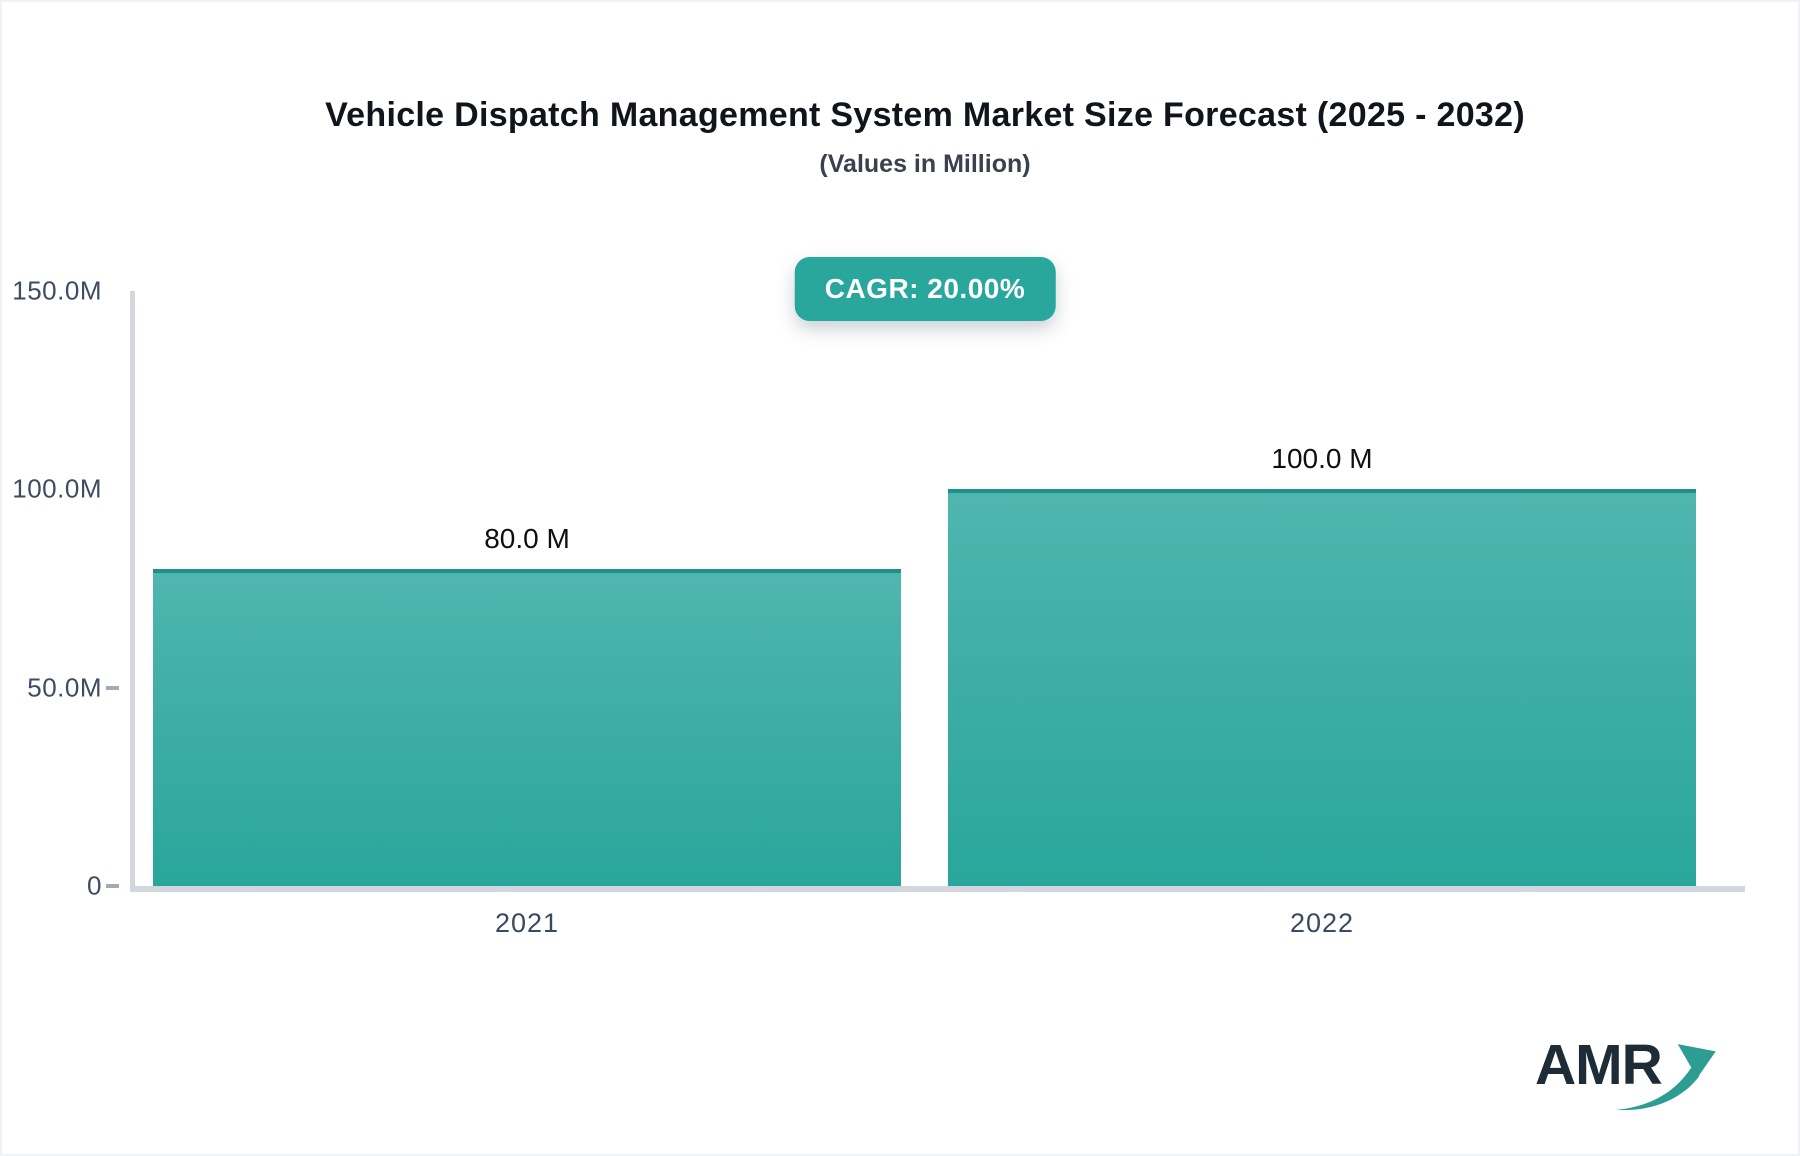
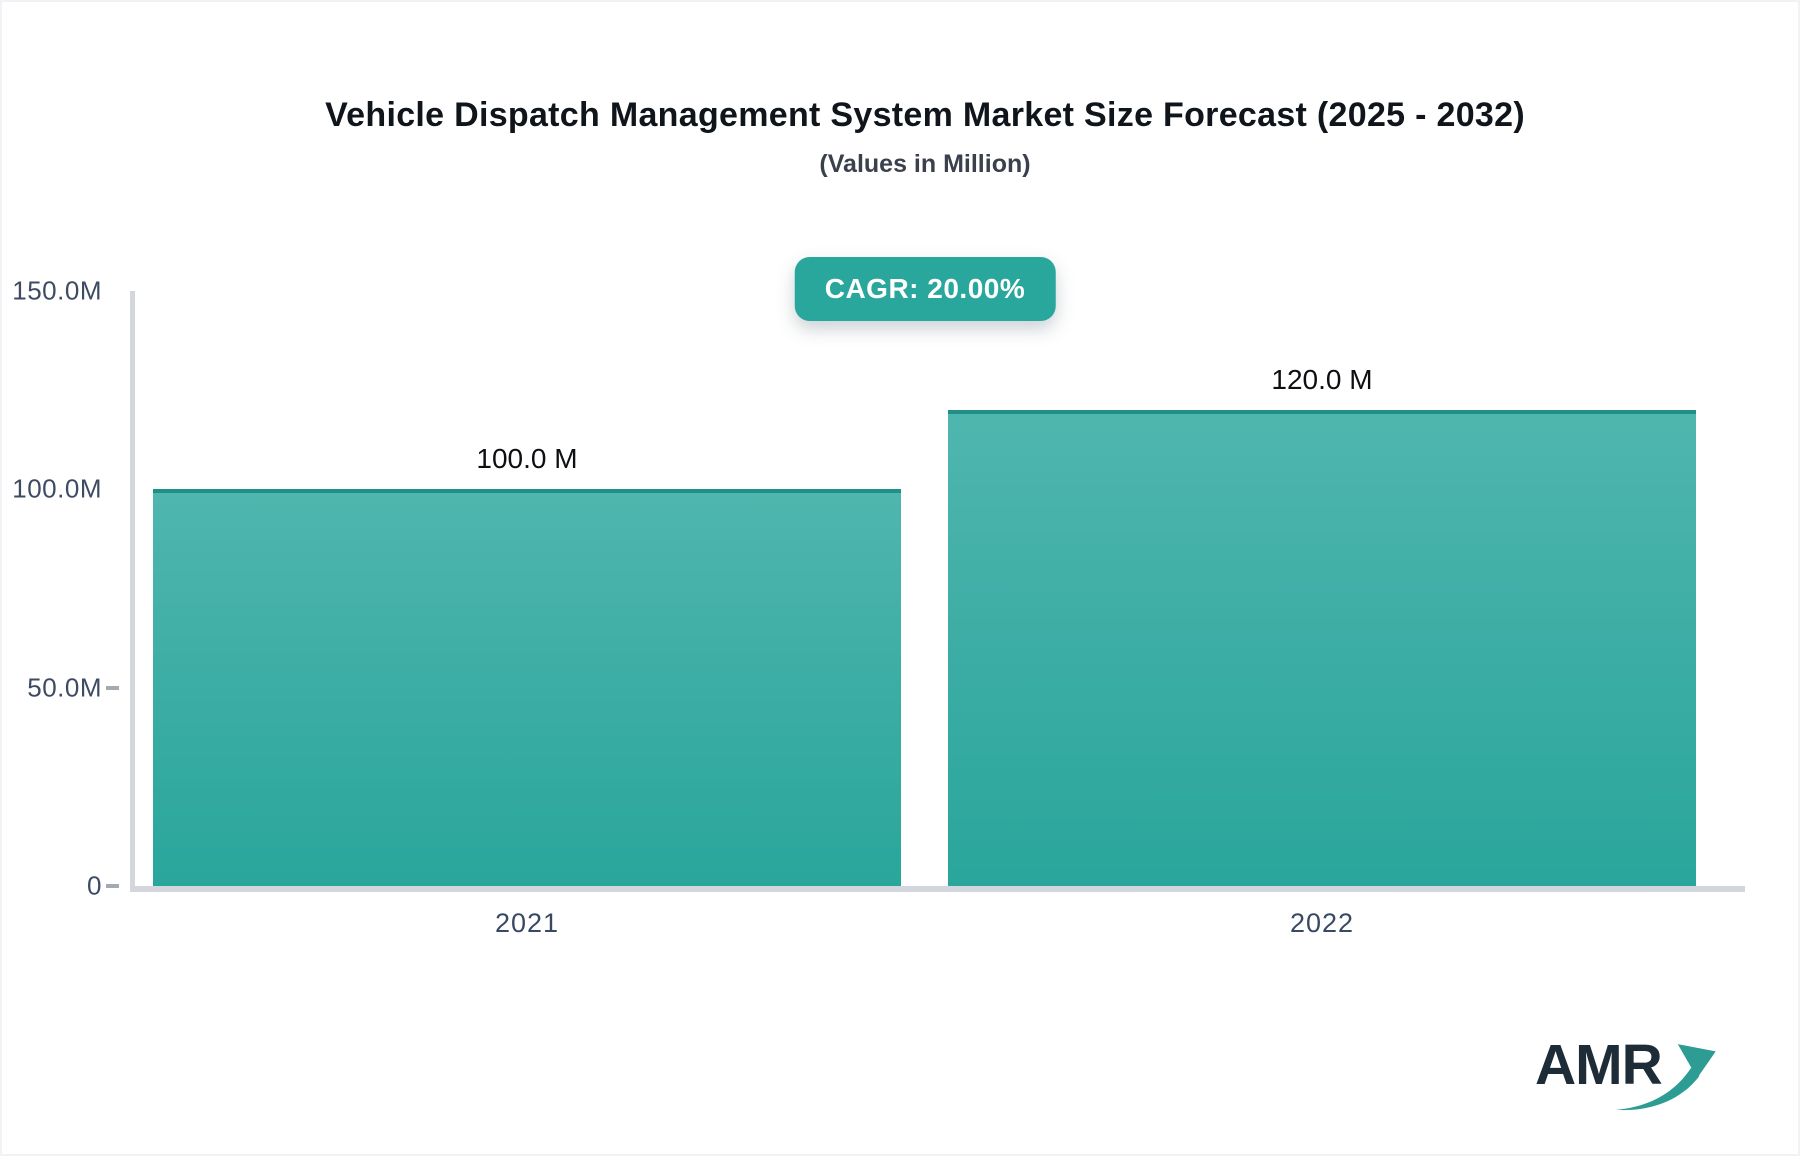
2021: 80.0 -> 100.0
2022: 100.0 -> 120.0
